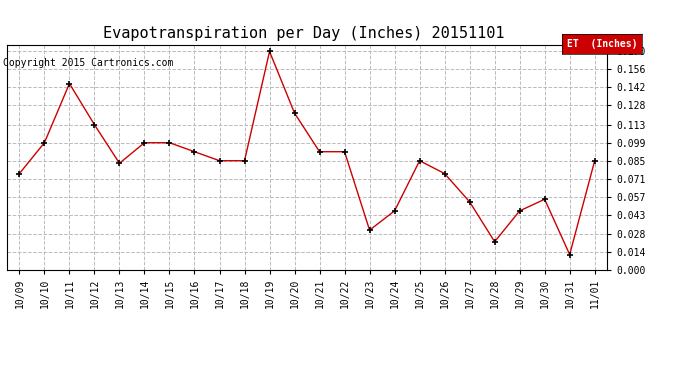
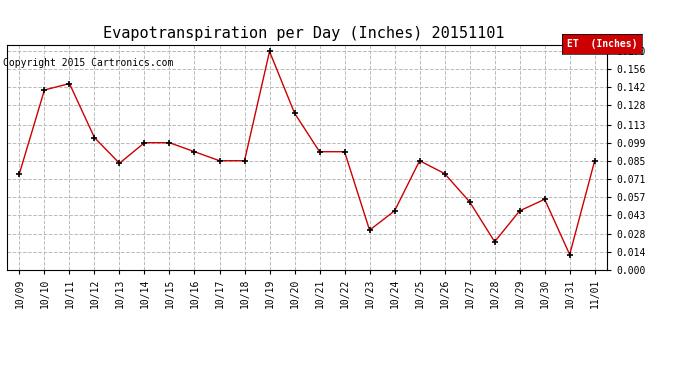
10/10: 0.099 -> 0.140
10/12: 0.113 -> 0.103
